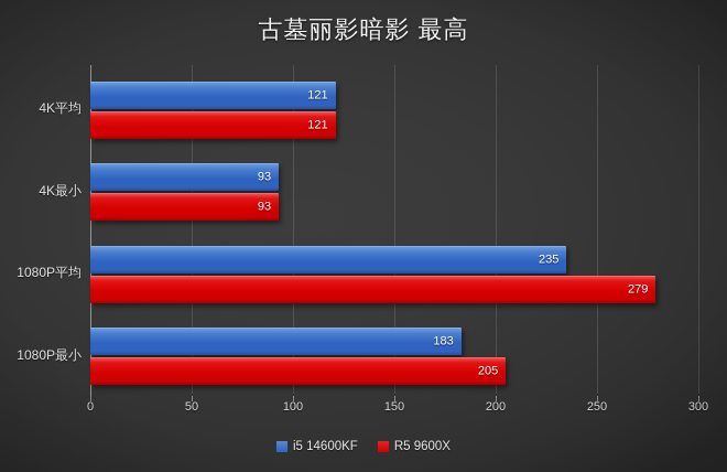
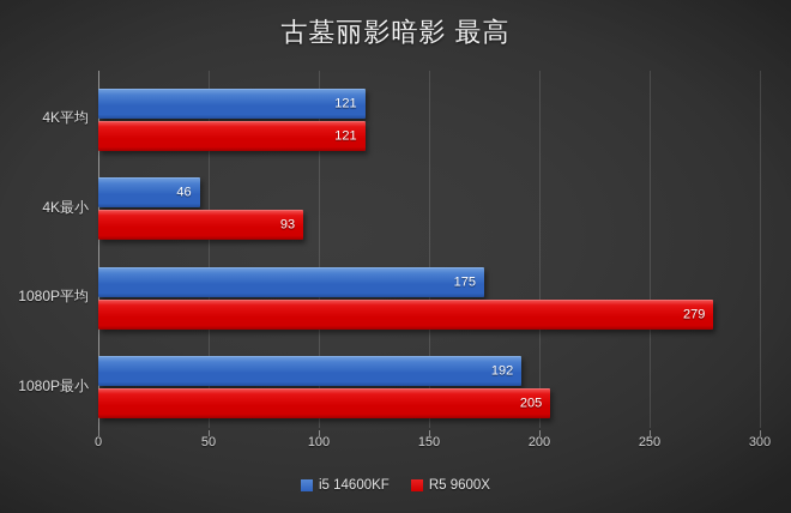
i5 14600KF/4K最小: 93 -> 46
i5 14600KF/1080P平均: 235 -> 175
i5 14600KF/1080P最小: 183 -> 192
